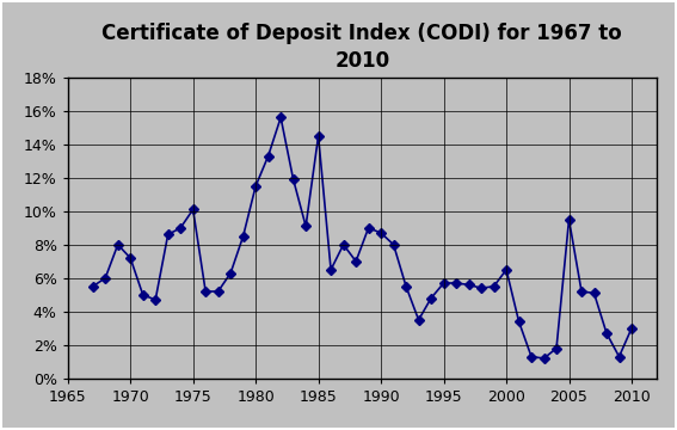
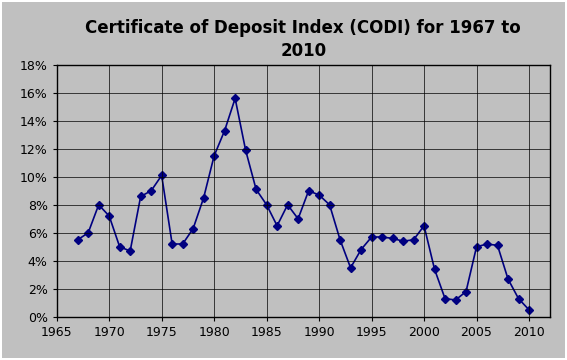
1985: 14.5% -> 8.0%
2005: 9.5% -> 5.0%
2010: 3.0% -> 0.5%
